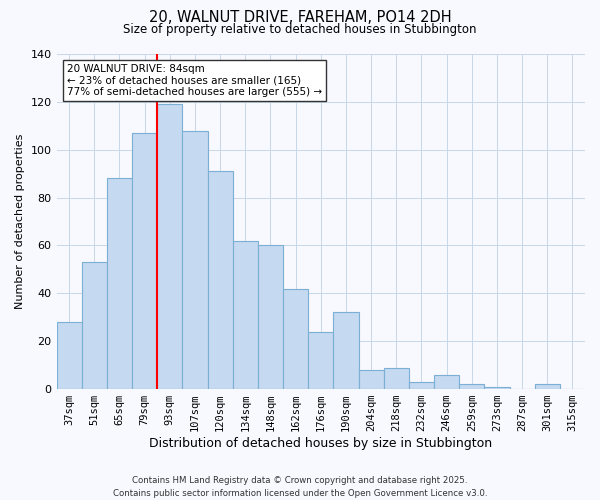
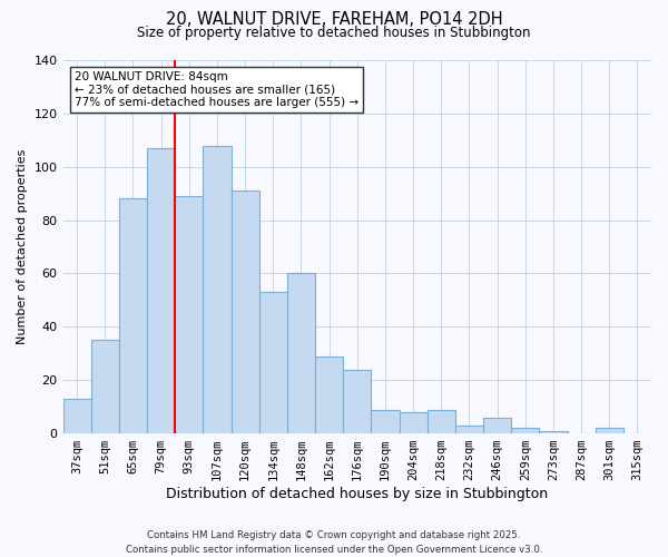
37sqm: 28 -> 13
51sqm: 53 -> 35
93sqm: 119 -> 89
134sqm: 62 -> 53
162sqm: 42 -> 29
190sqm: 32 -> 9
